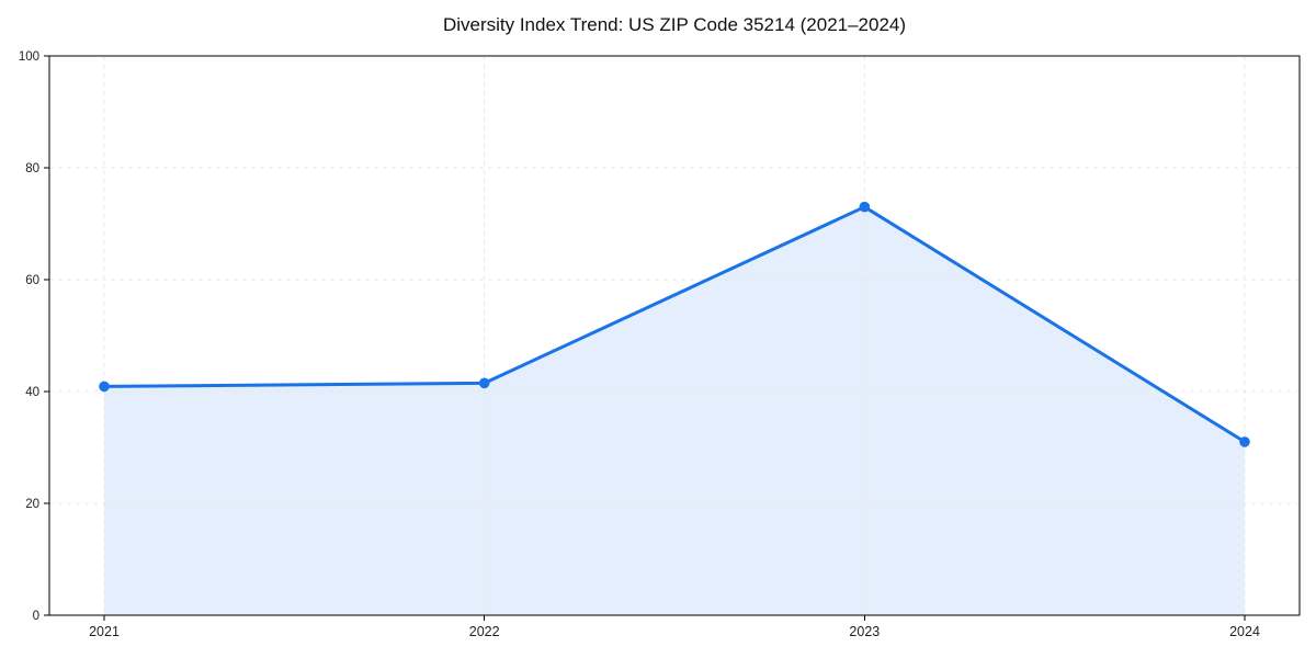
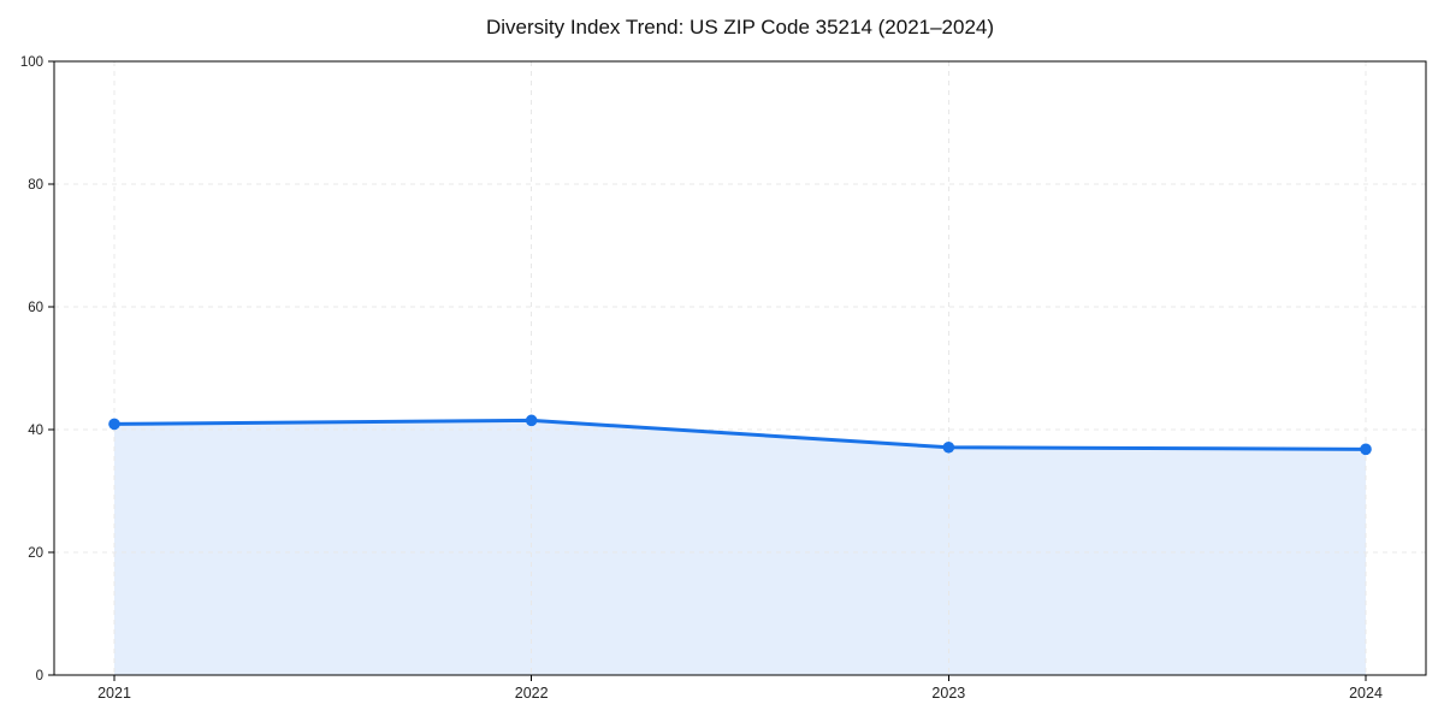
2023: 73 -> 37
2024: 31 -> 37
